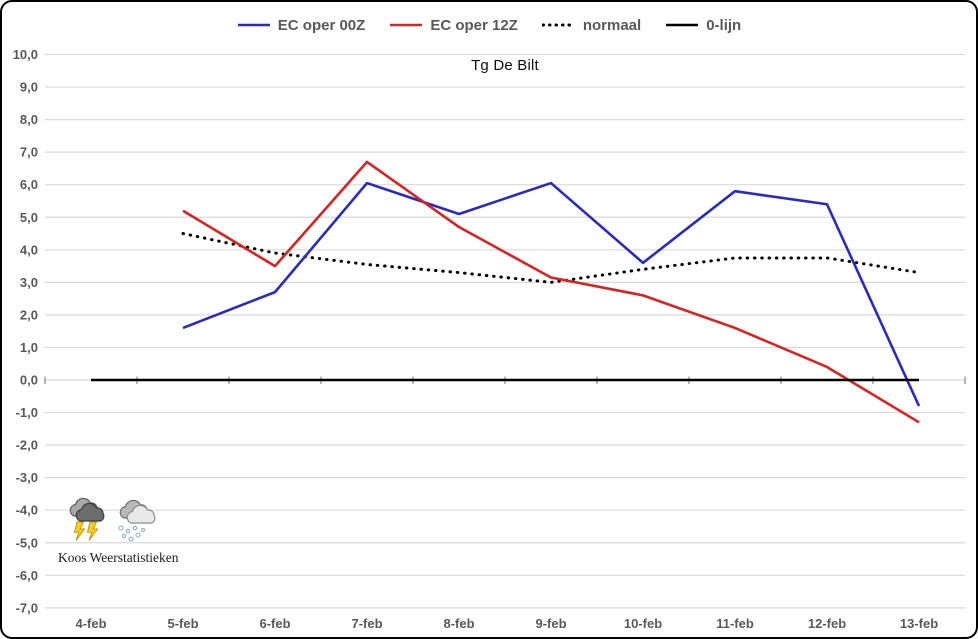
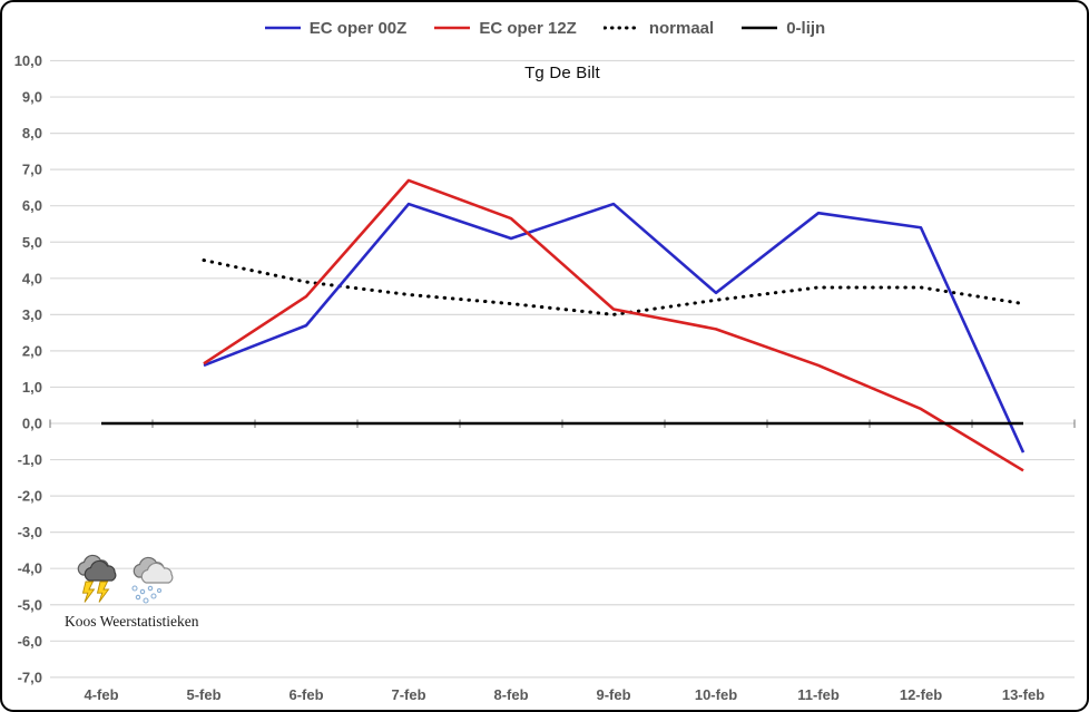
EC oper 12Z/5-feb: 5,2 -> 1,6
EC oper 12Z/8-feb: 4,7 -> 5,7
